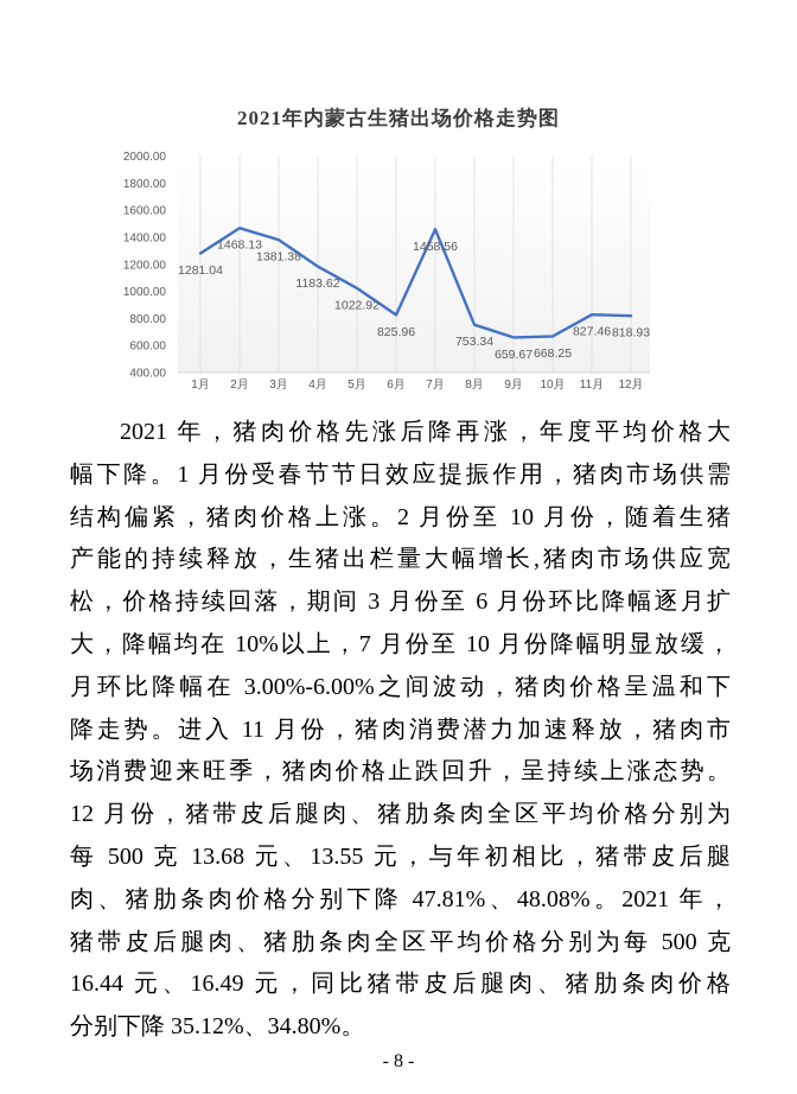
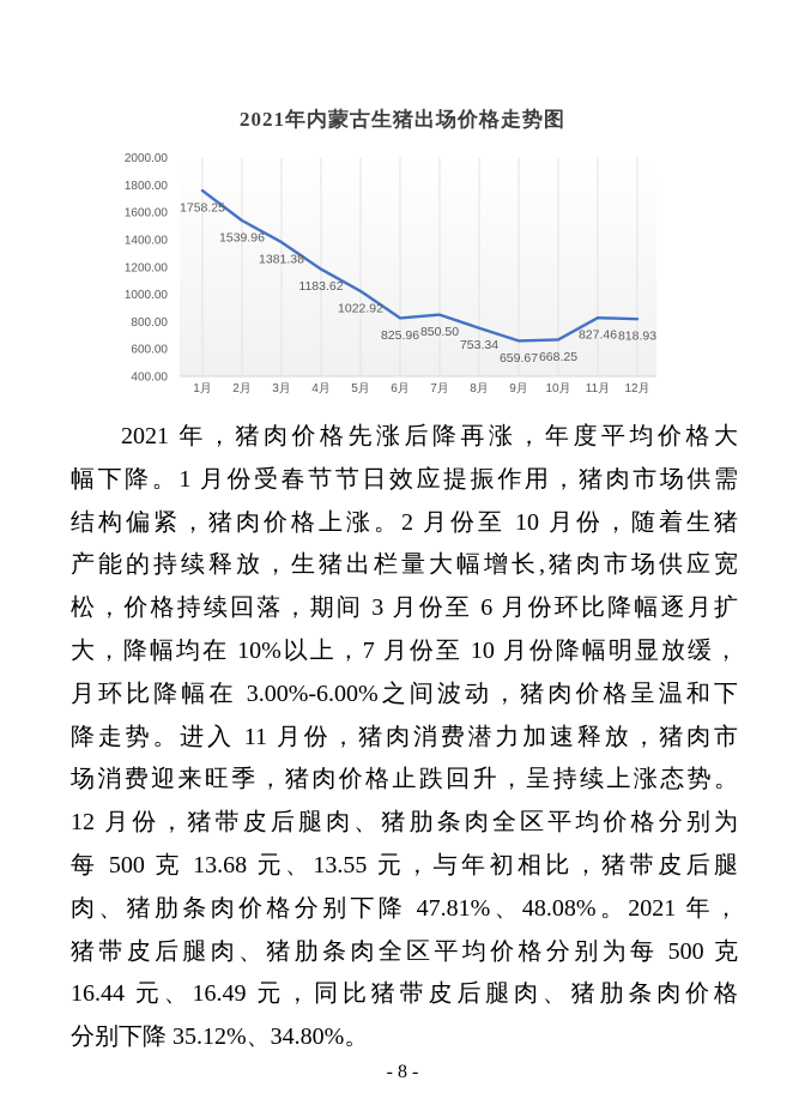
1月: 1281.04 -> 1758.25
2月: 1468.13 -> 1539.96
7月: 1458.56 -> 850.50
